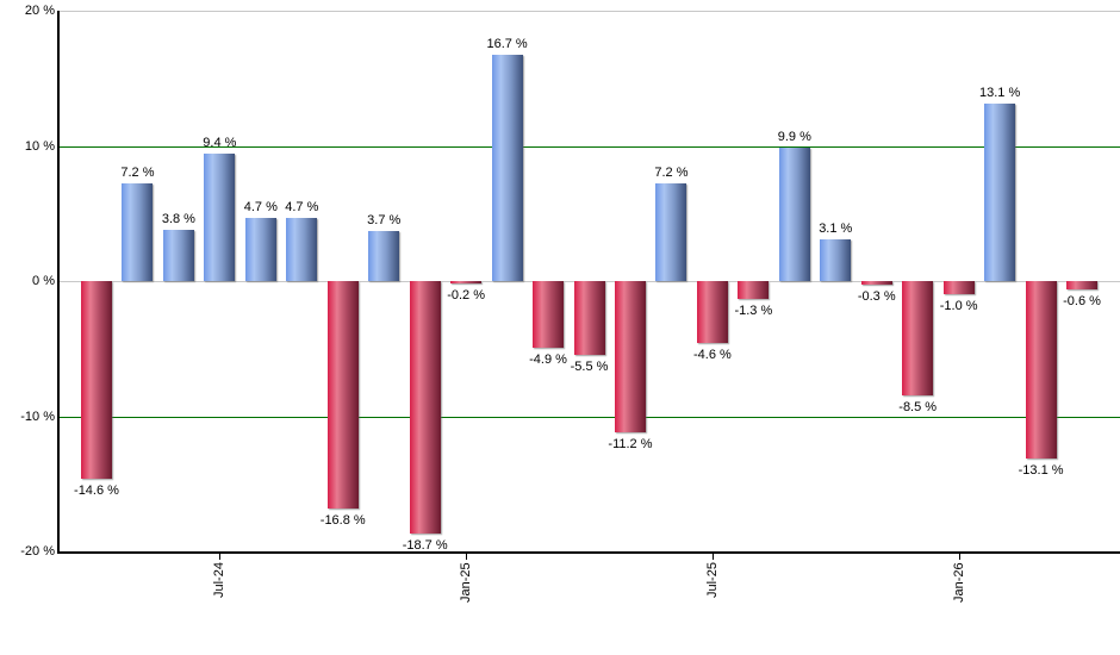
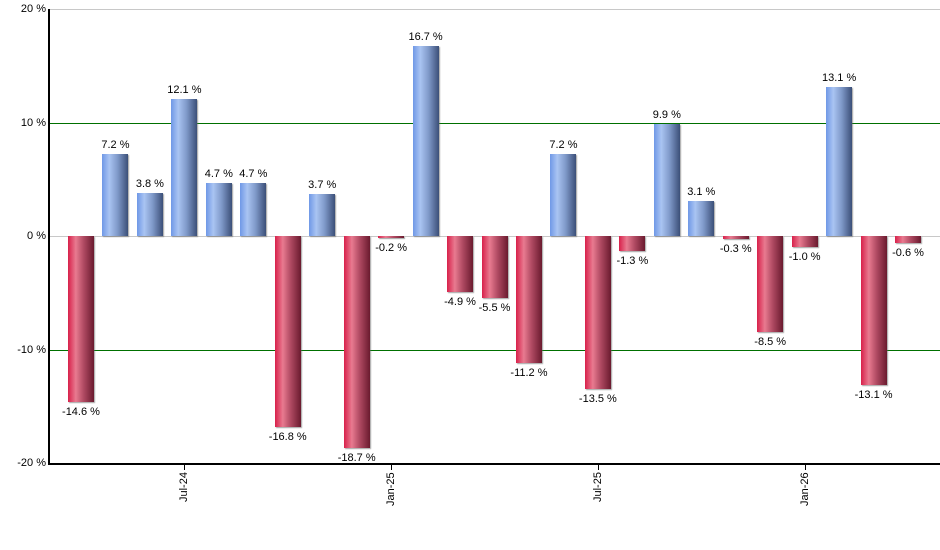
Jul-24: 9.4 -> 12.1
Jul-25: -4.6 -> -13.5
